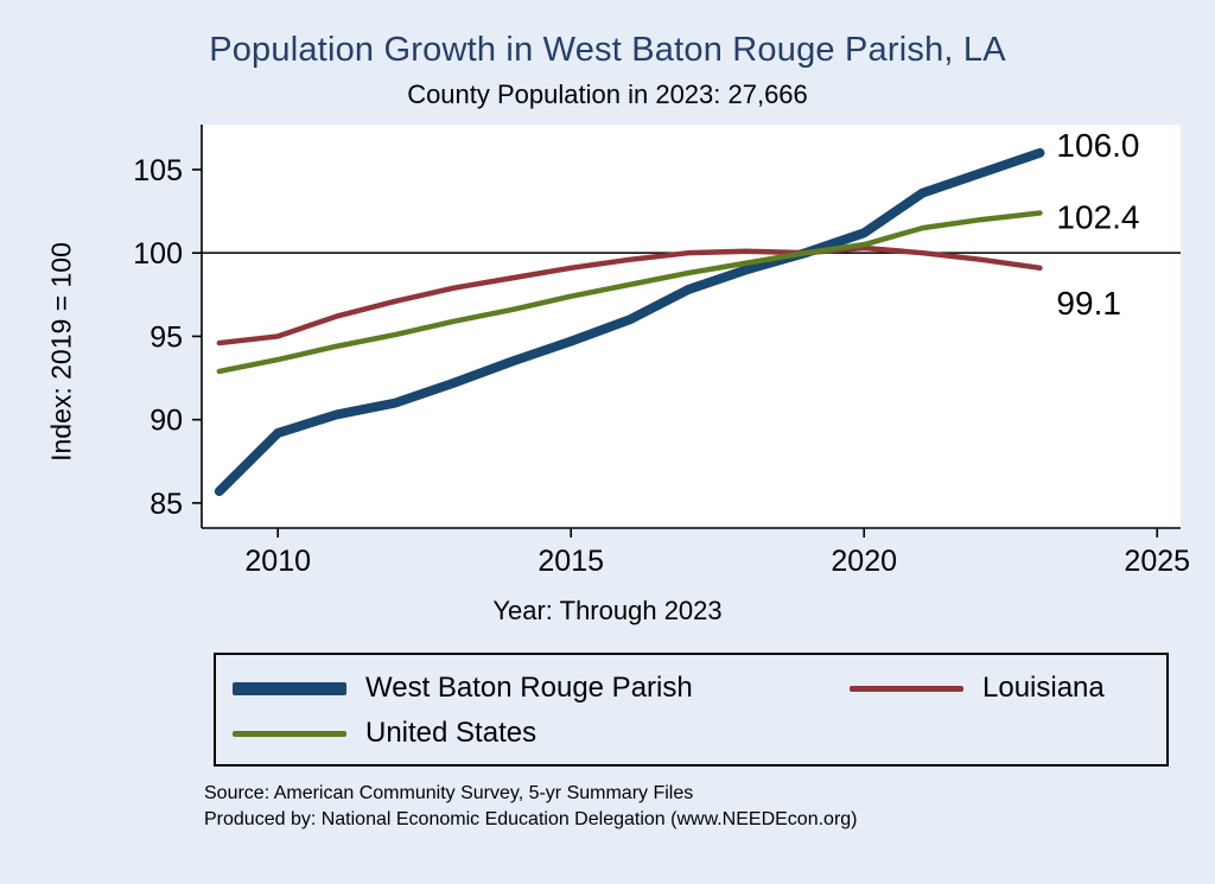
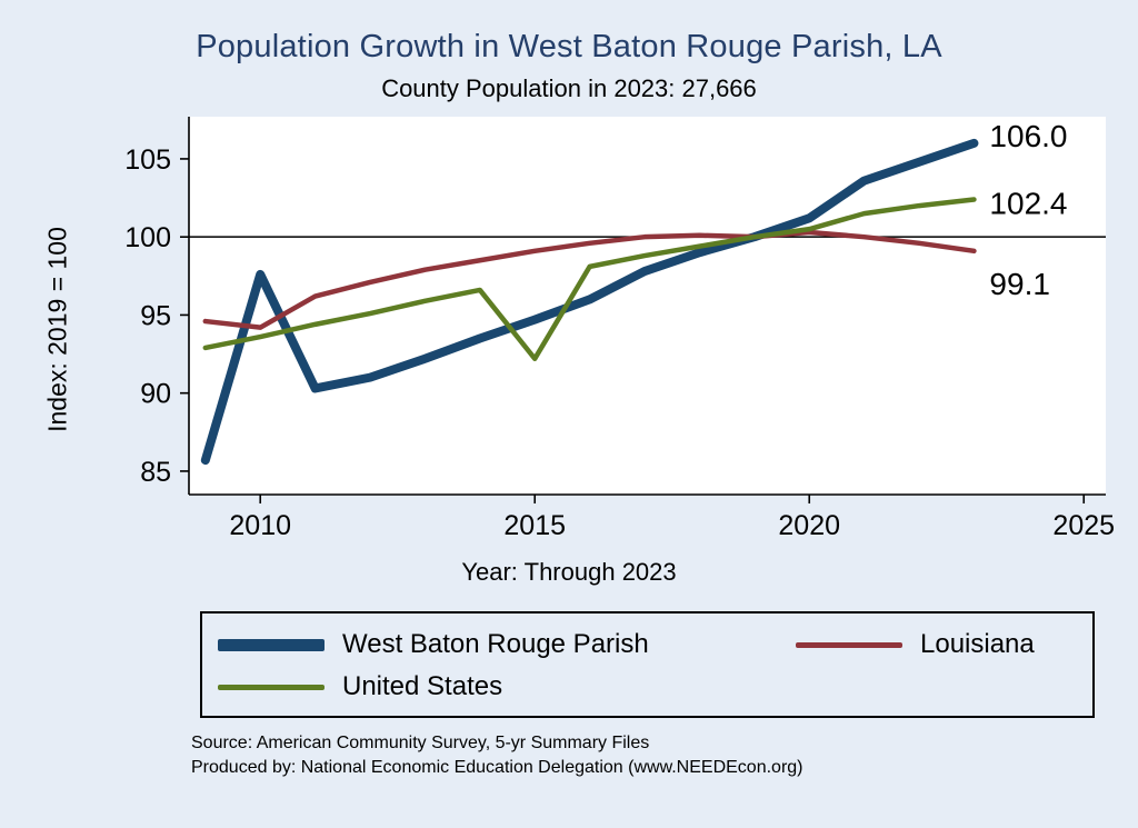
West Baton Rouge Parish/2010: 89.2 -> 97.6
Louisiana/2010: 95.0 -> 94.2
United States/2015: 97.4 -> 92.2
